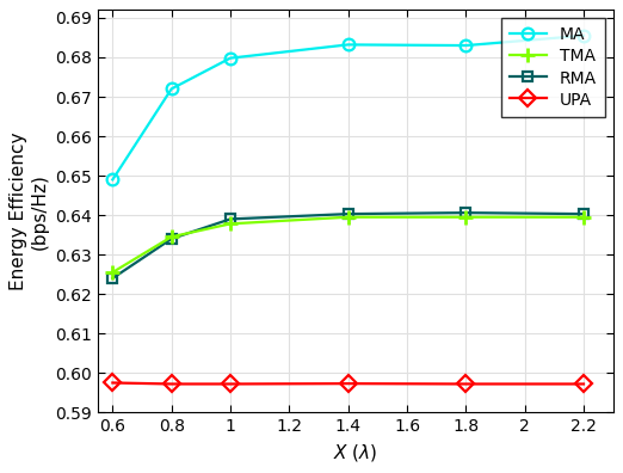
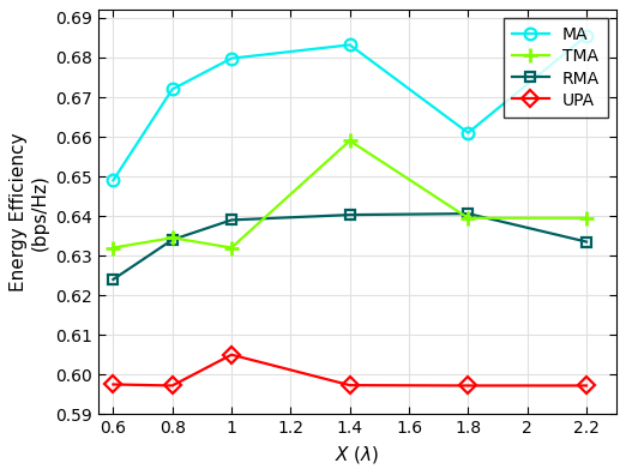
TMA/0.6: 0.6255 -> 0.6320
TMA/1: 0.6378 -> 0.6320
UPA/1: 0.5972 -> 0.6050
TMA/1.4: 0.6395 -> 0.6590
MA/1.8: 0.6830 -> 0.6610
RMA/2.2: 0.6403 -> 0.6335
